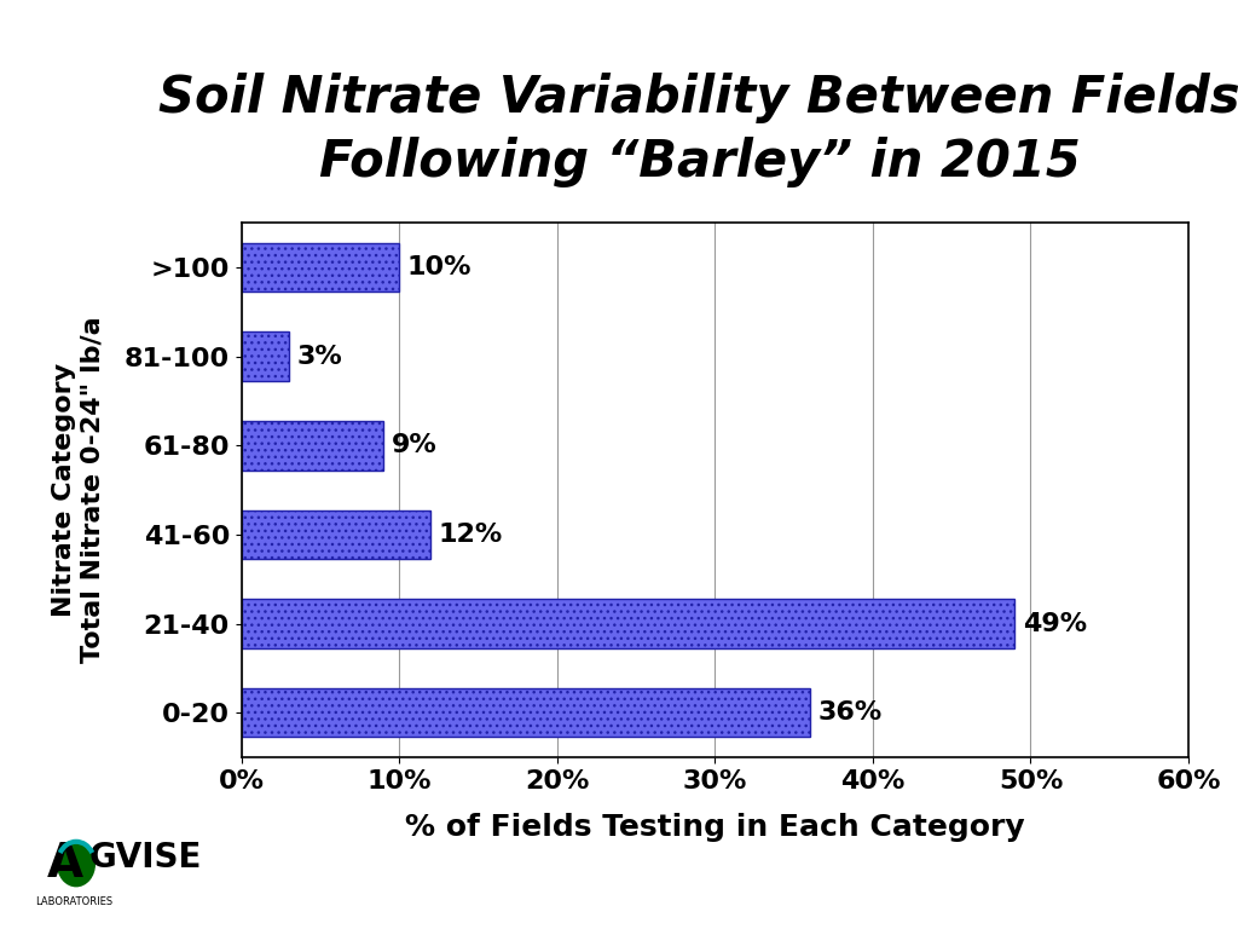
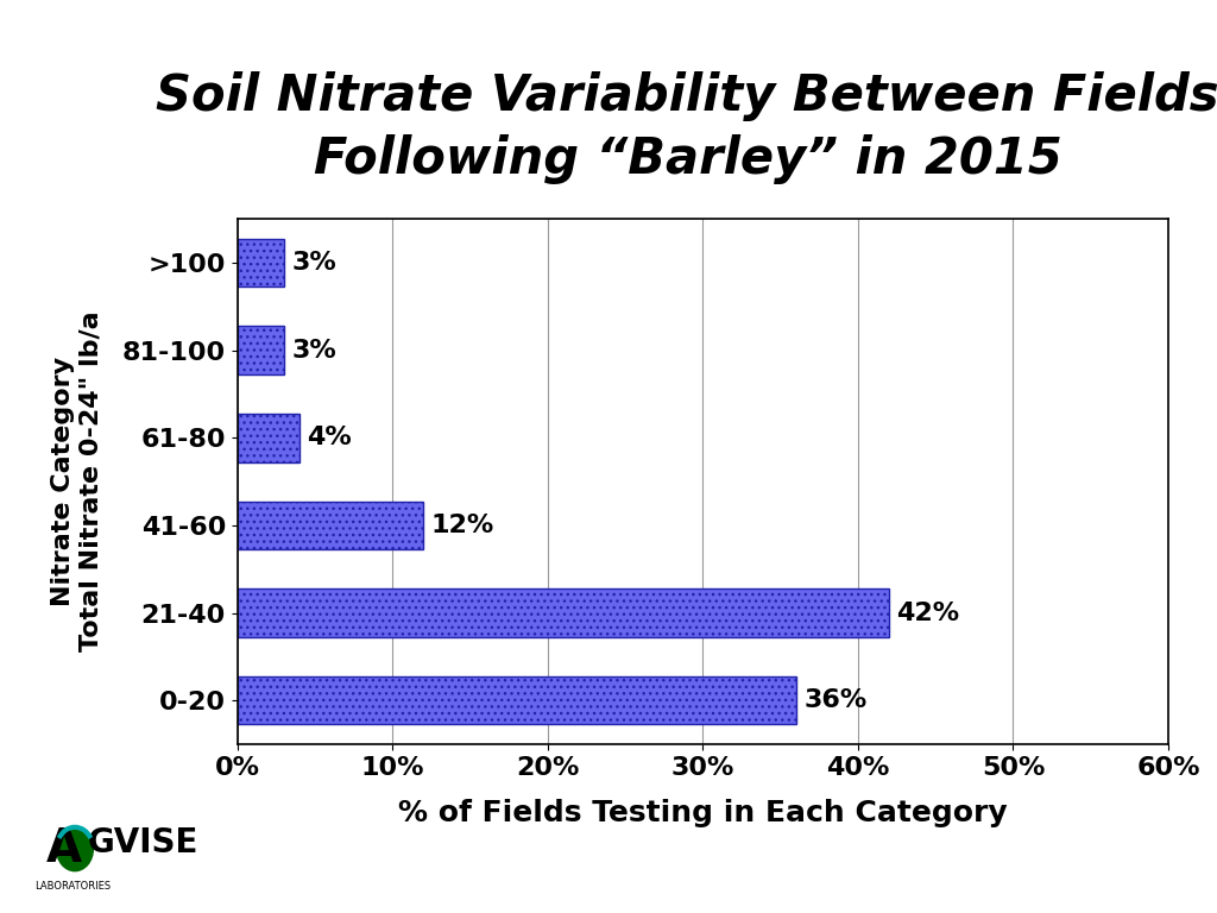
>100: 10% -> 3%
61-80: 9% -> 4%
21-40: 49% -> 42%
